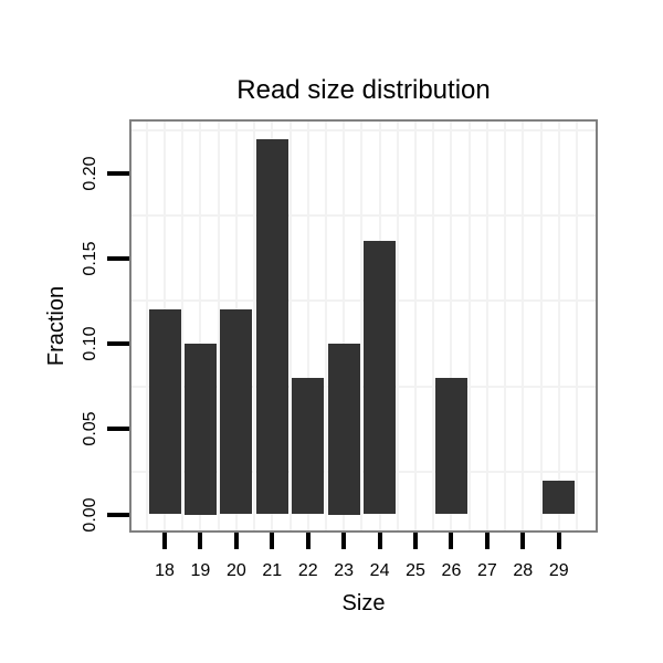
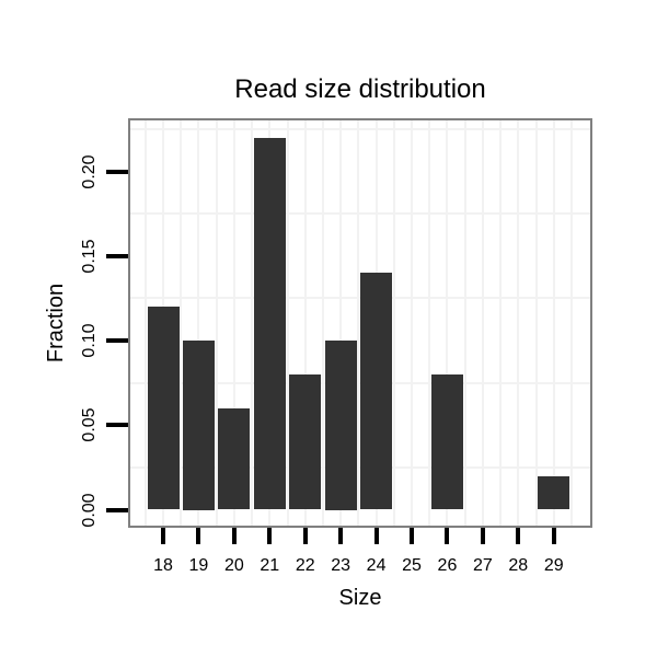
20: 0.12 -> 0.06
24: 0.16 -> 0.14
